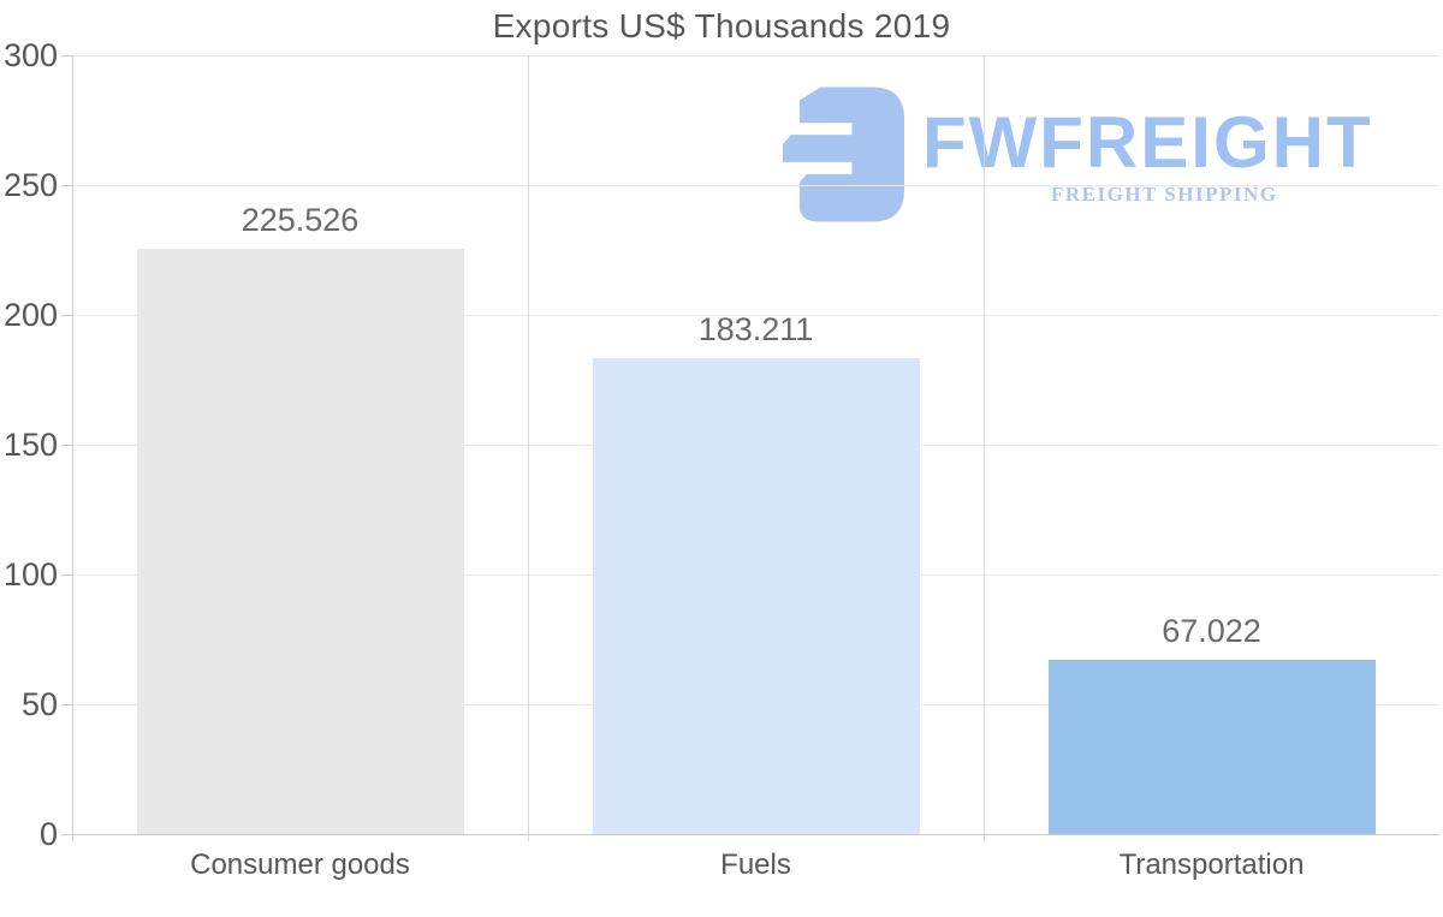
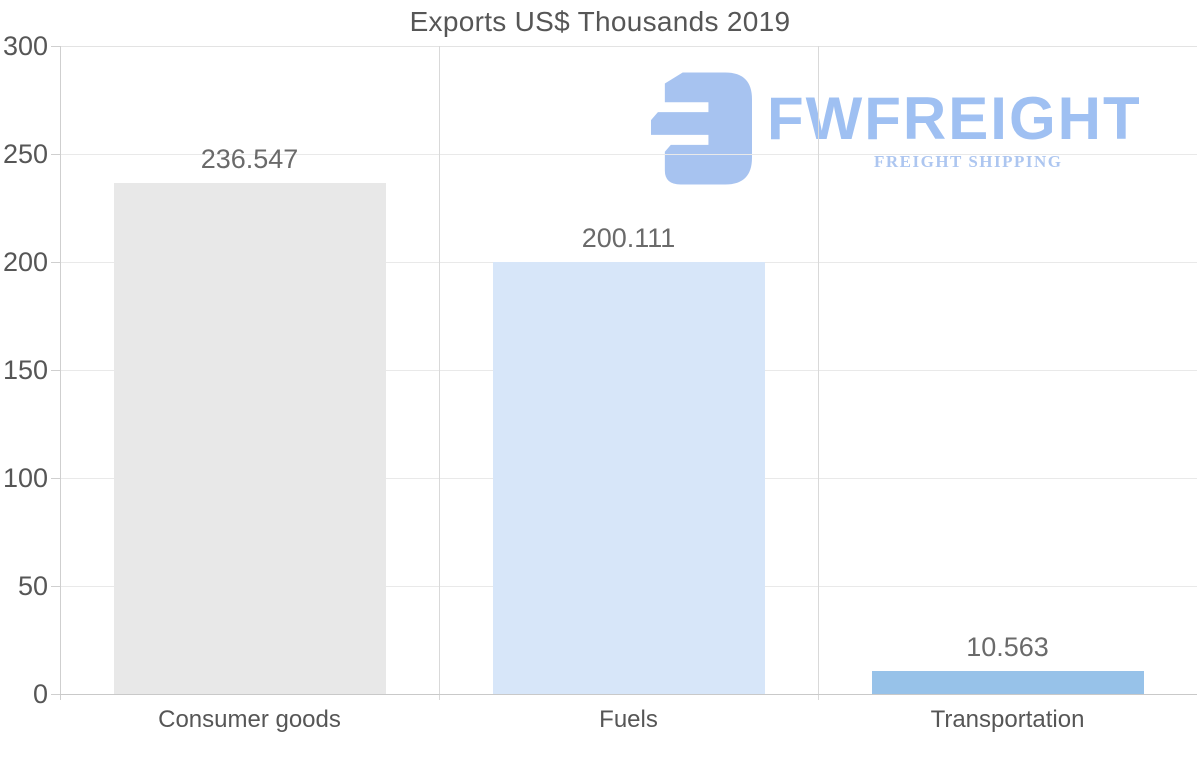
Consumer goods: 225.526 -> 236.547
Fuels: 183.211 -> 200.111
Transportation: 67.022 -> 10.563
